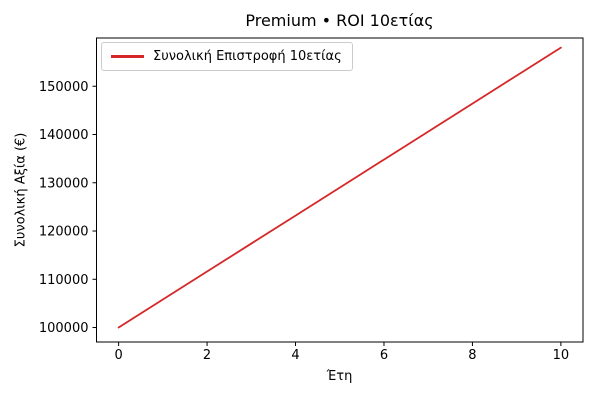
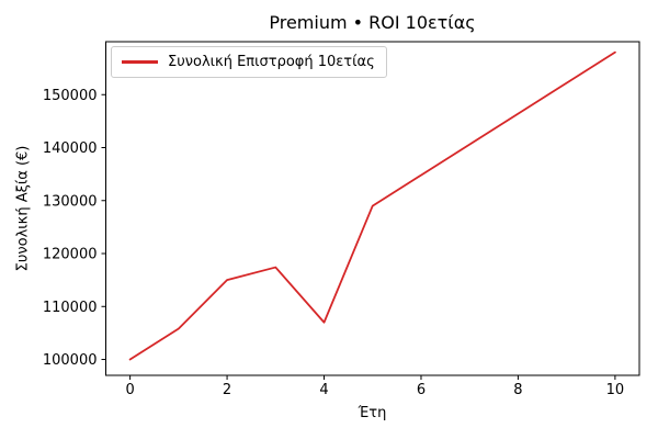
2: 112000 -> 115000
4: 123000 -> 107000
